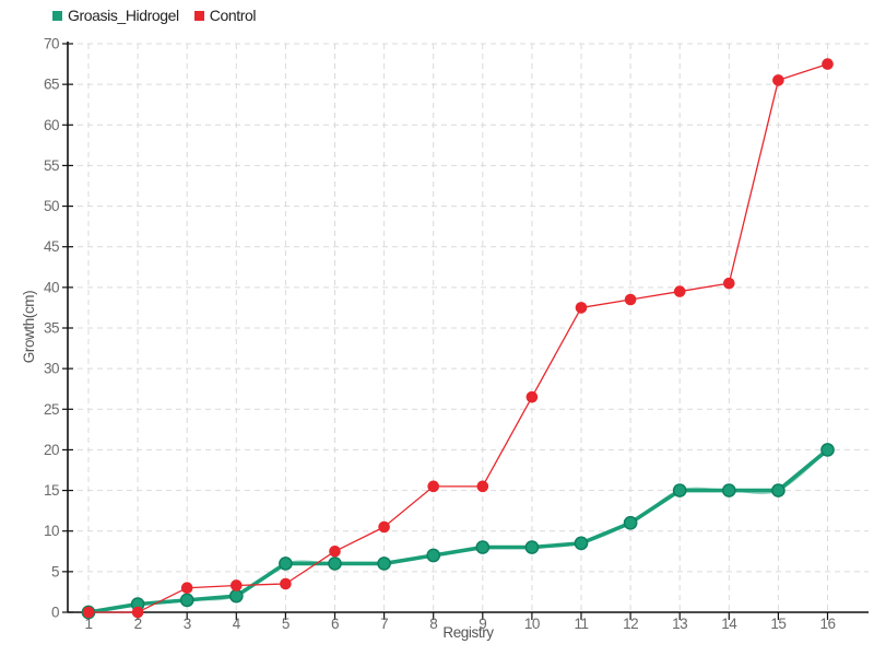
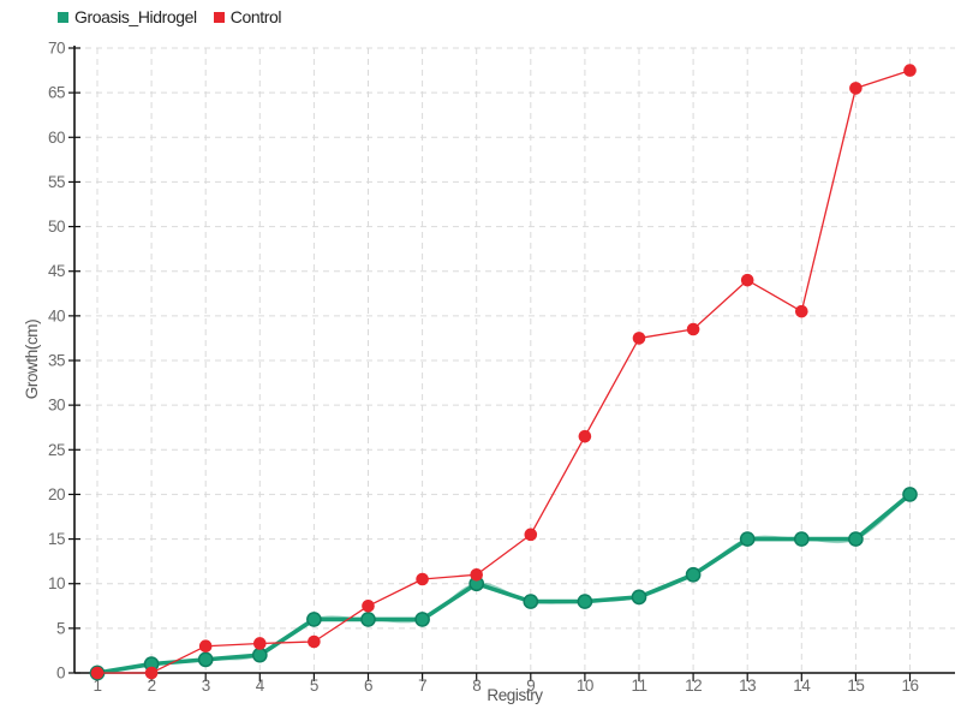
Groasis_Hidrogel/8: 7 -> 10
Control/8: 16 -> 11
Control/13: 40 -> 44
